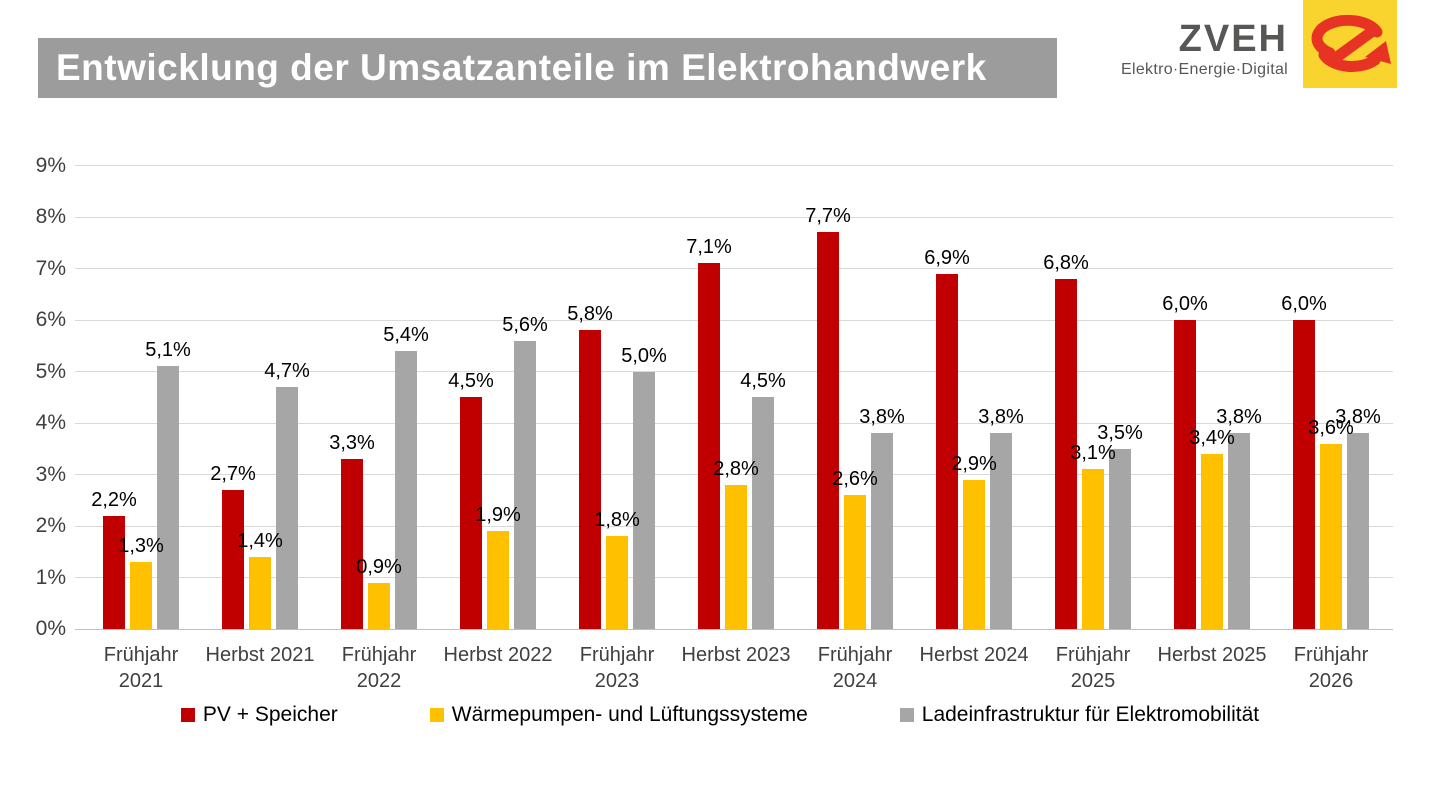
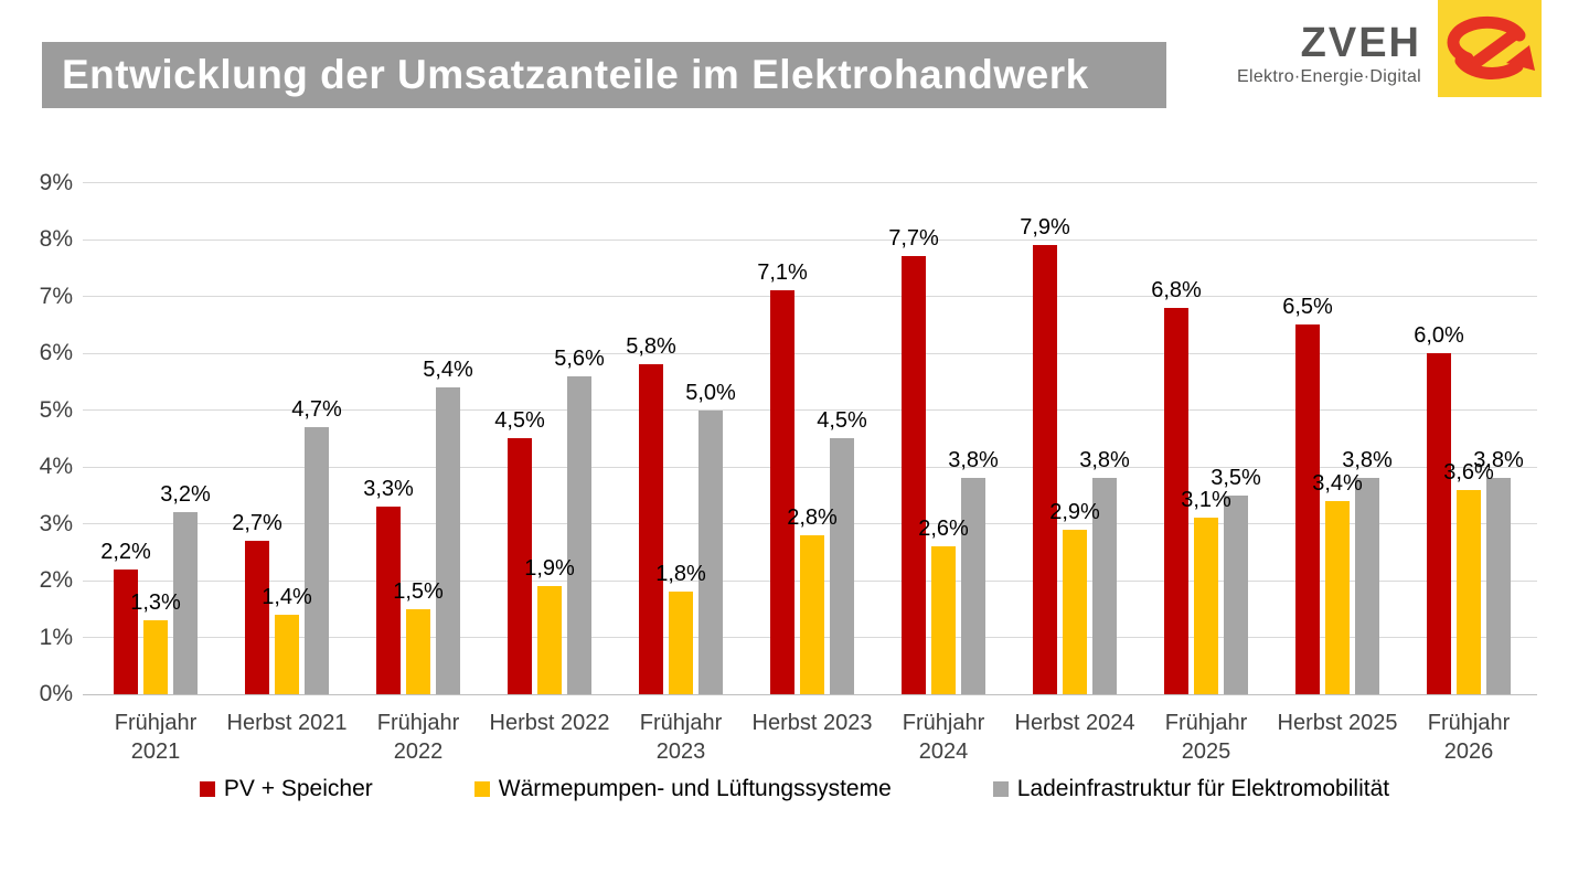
Ladeinfrastruktur für Elektromobilität/Frühjahr 2021: 5,1% -> 3,2%
Wärmepumpen- und Lüftungssysteme/Frühjahr 2022: 0,9% -> 1,5%
PV + Speicher/Herbst 2024: 6,9% -> 7,9%
PV + Speicher/Herbst 2025: 6,0% -> 6,5%
